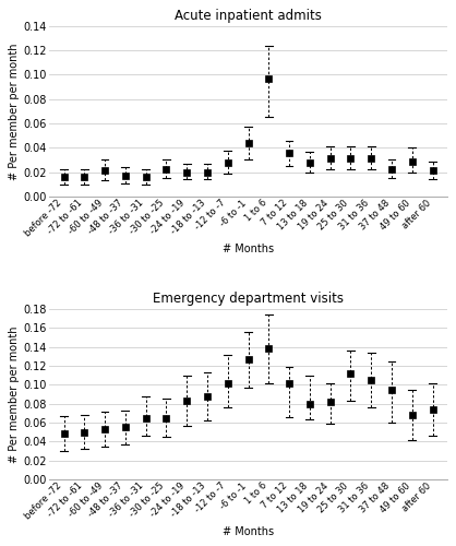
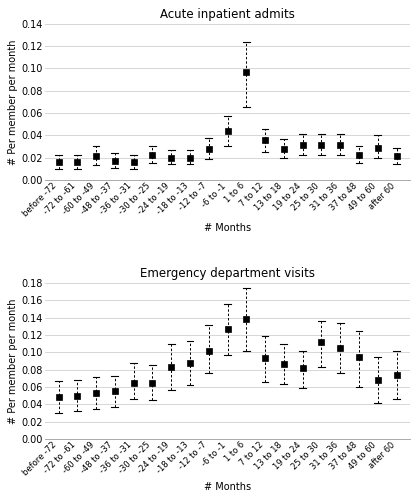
Emergency department visits/7 to 12: 0.102 -> 0.093
Emergency department visits/13 to 18: 0.080 -> 0.087
